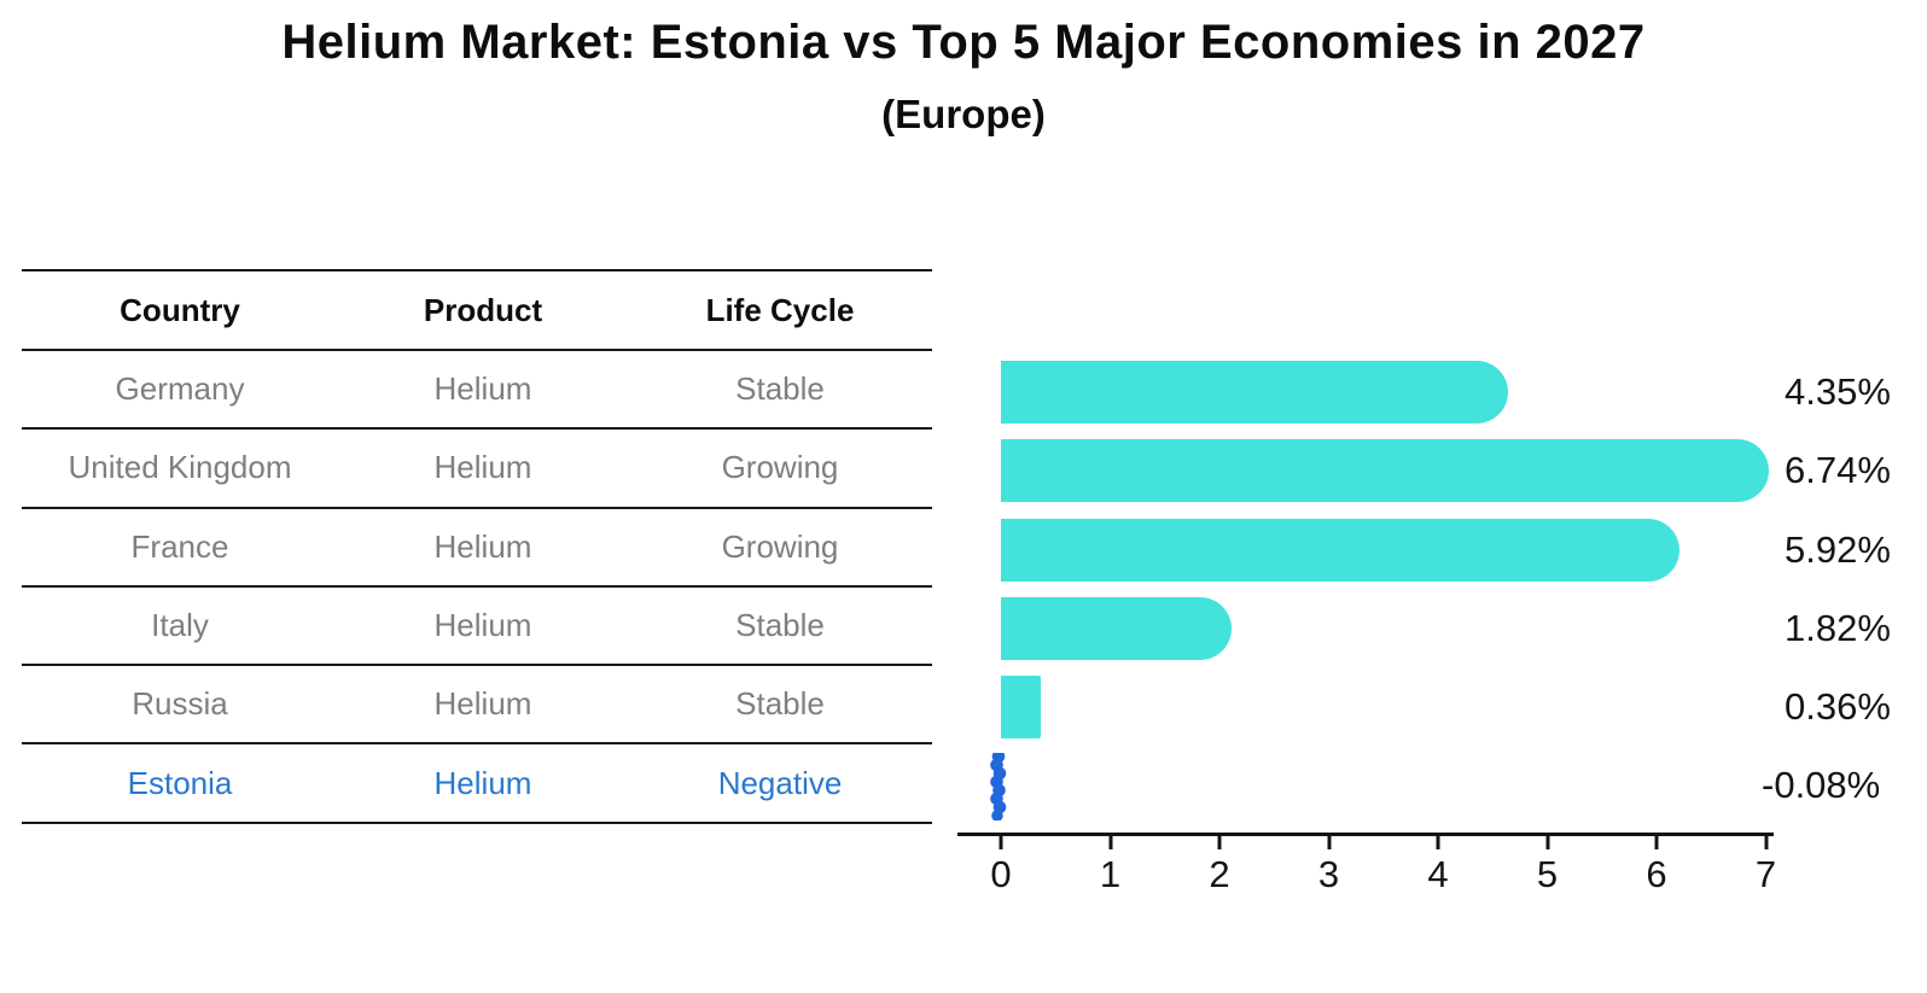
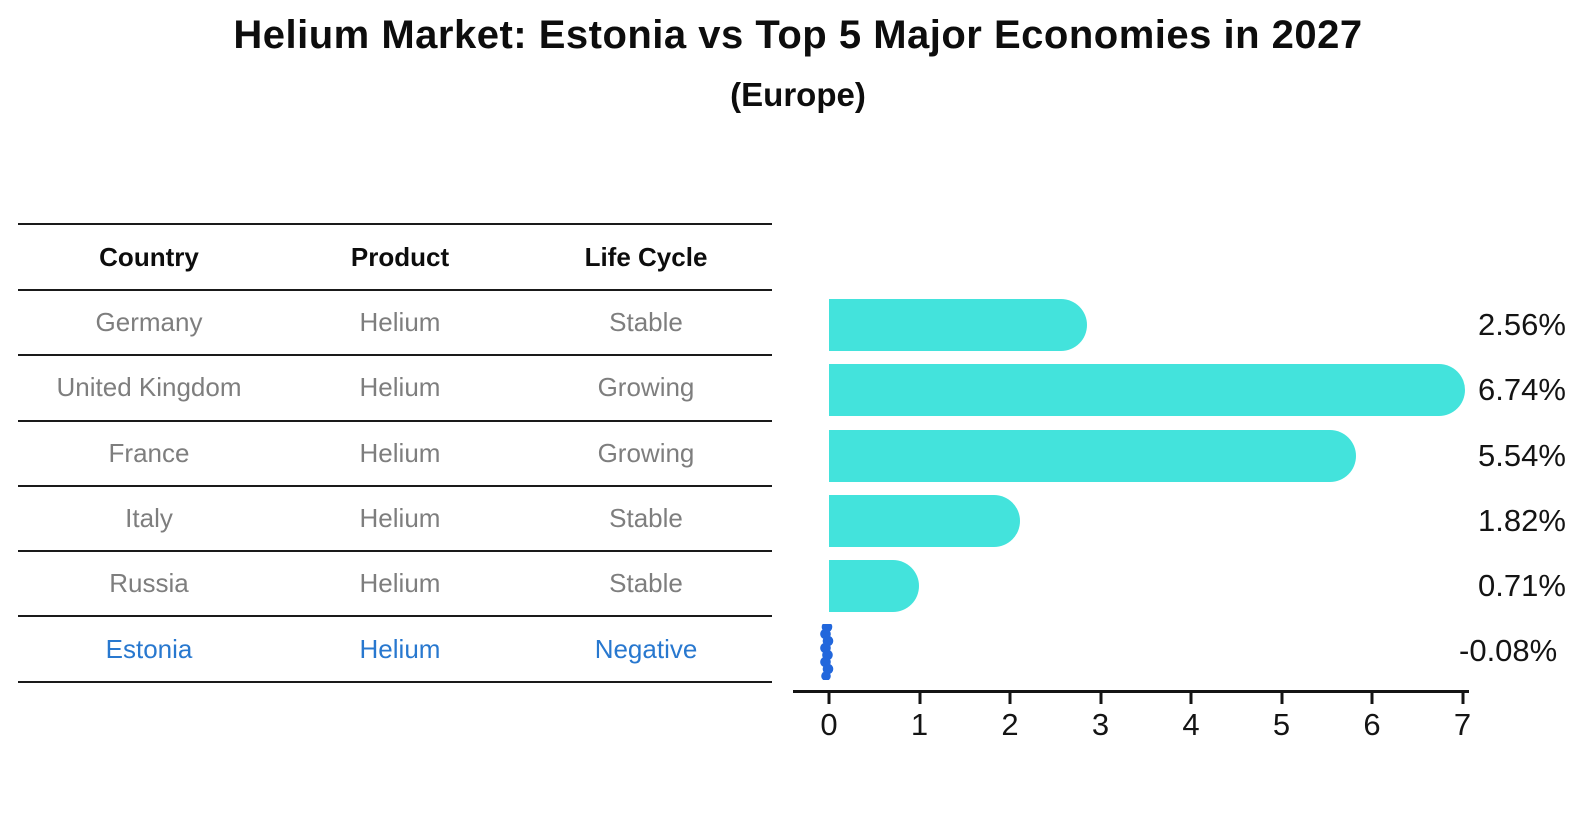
Germany: 4.35% -> 2.56%
France: 5.92% -> 5.54%
Russia: 0.36% -> 0.71%
